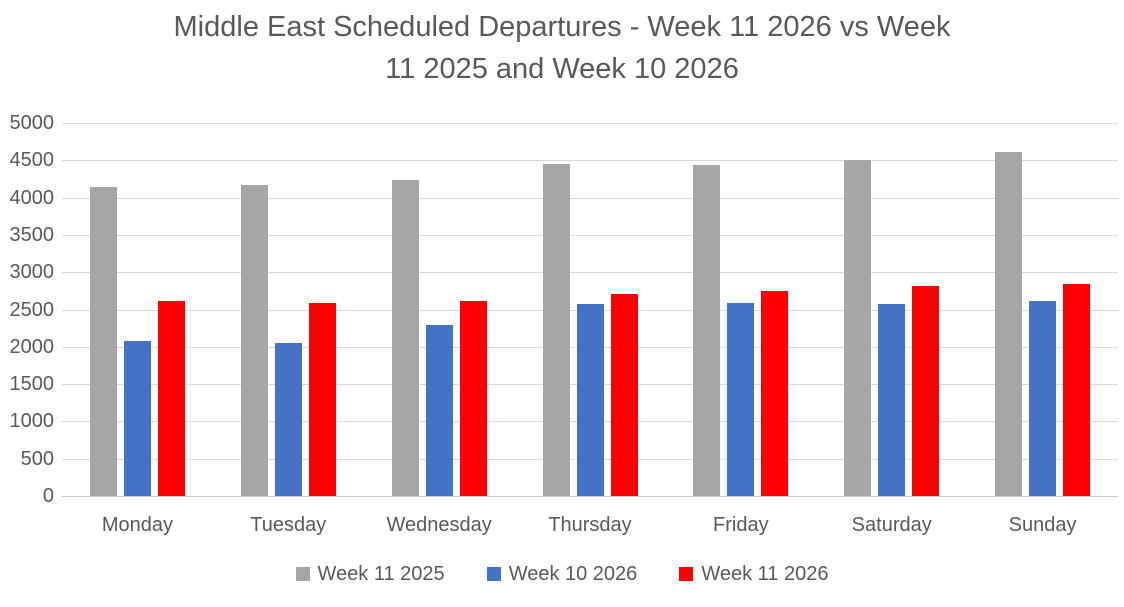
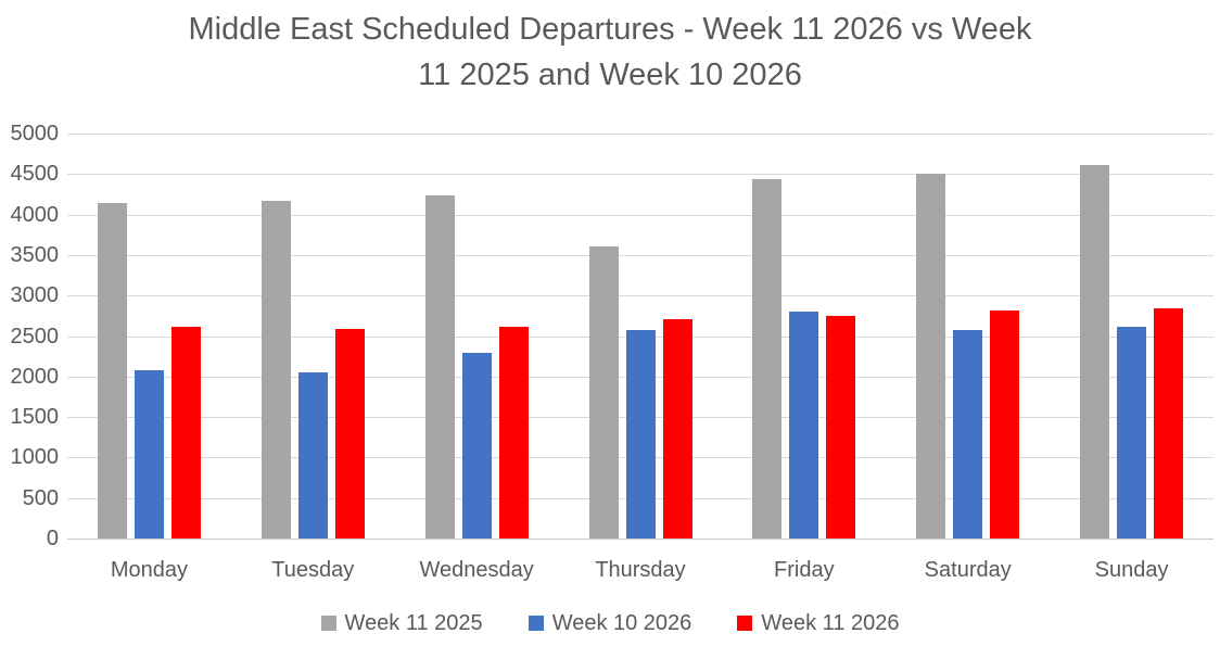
Week 11 2025/Thursday: 4400 -> 3600
Week 10 2026/Friday: 2600 -> 2800
